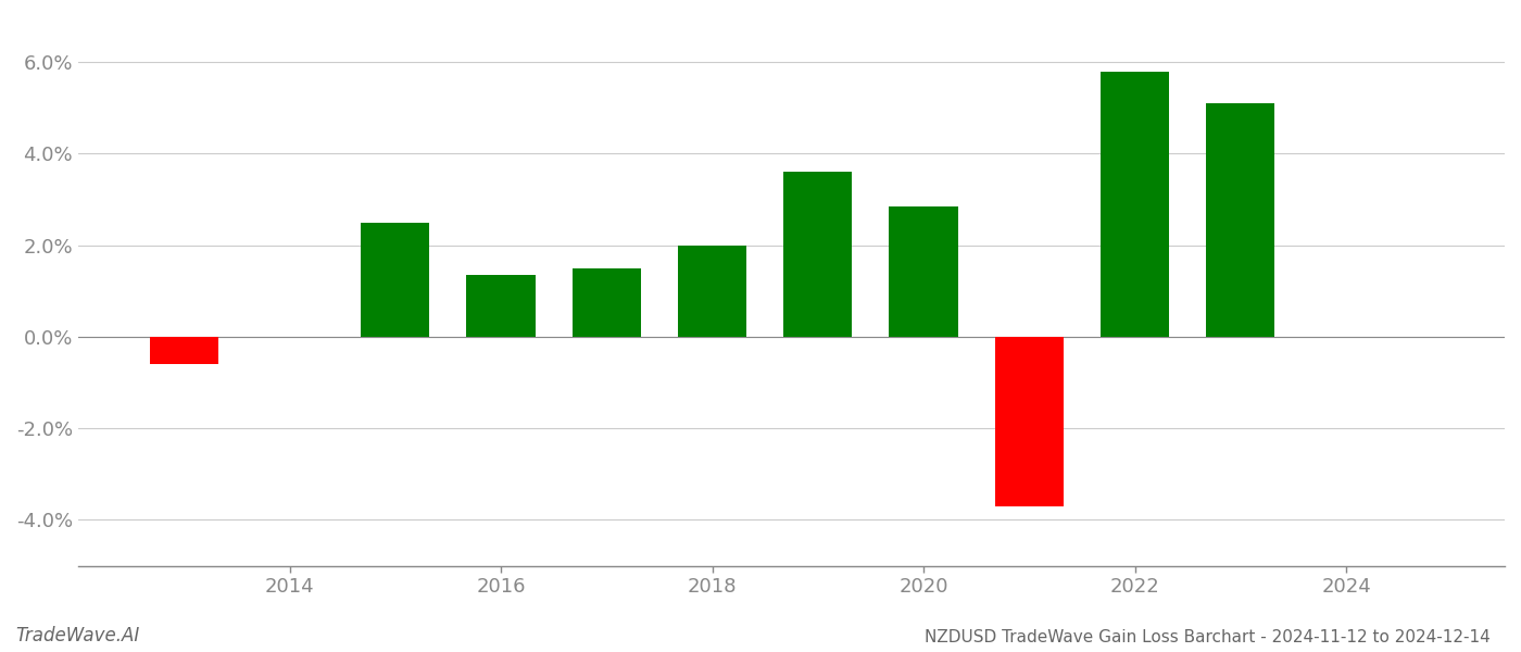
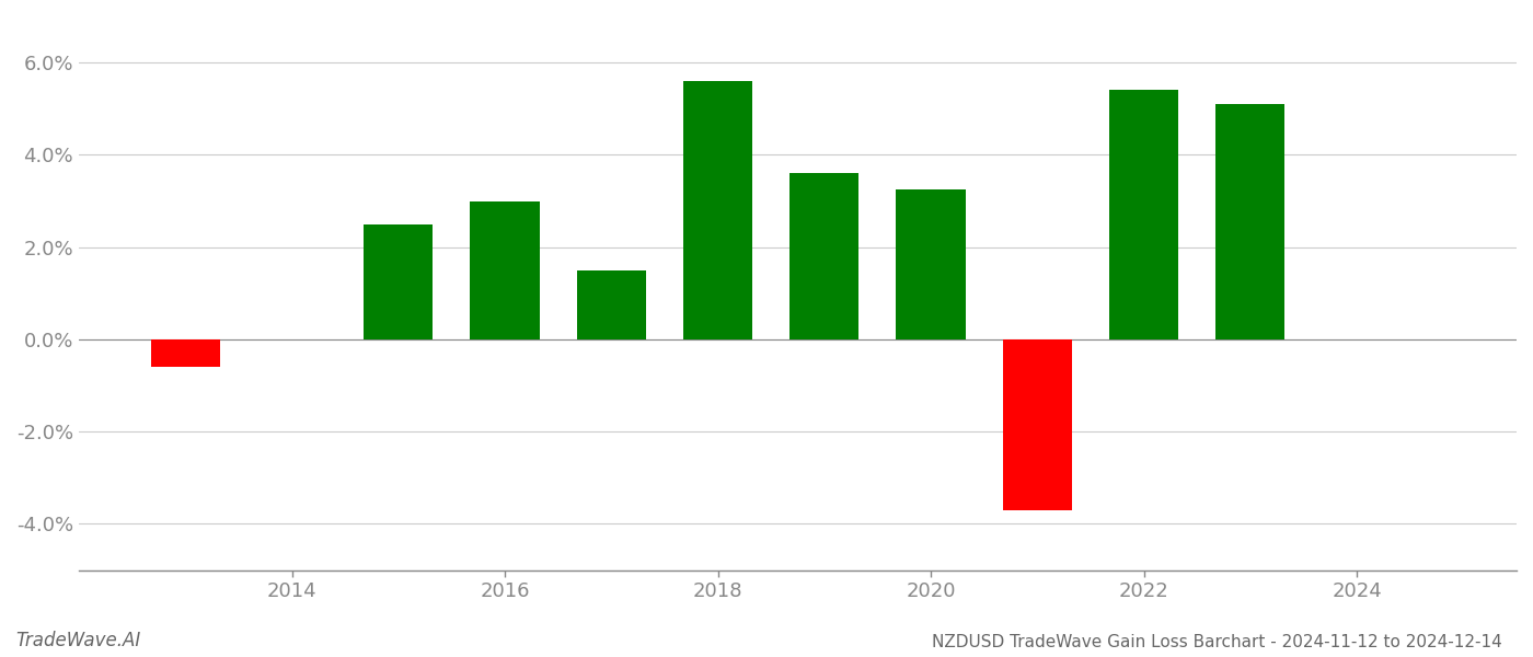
2016: 1.35% -> 3.00%
2018: 2.00% -> 5.60%
2020: 2.85% -> 3.25%
2022: 5.80% -> 5.40%
